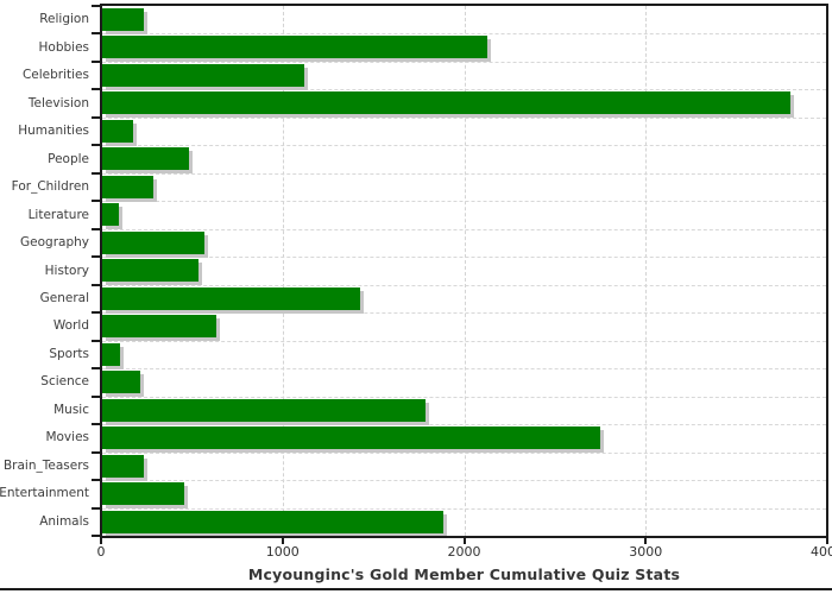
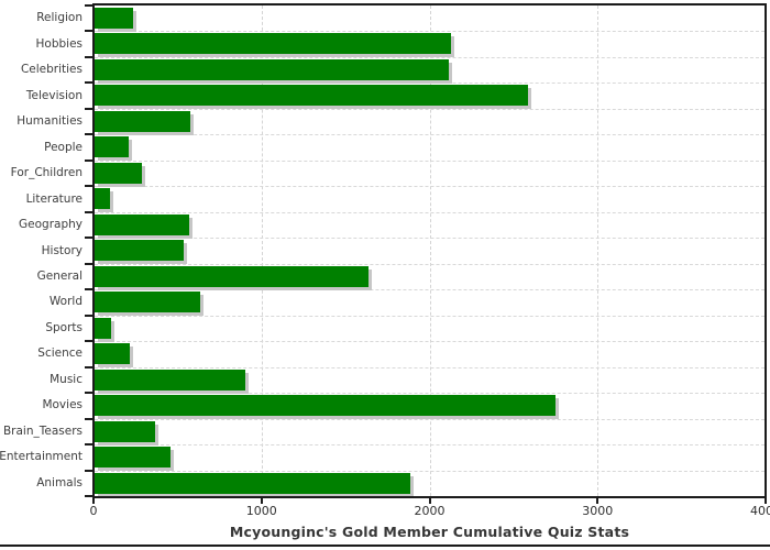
Celebrities: 1110 -> 2110
Television: 3790 -> 2580
Humanities: 170 -> 570
People: 480 -> 200
General: 1420 -> 1630
Music: 1780 -> 900
Brain_Teasers: 230 -> 360
